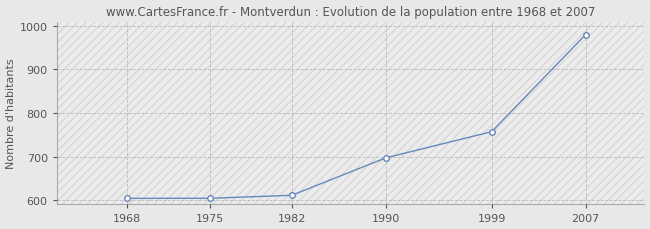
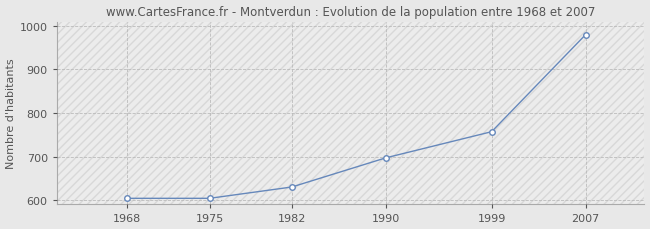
1982: 611 -> 630
